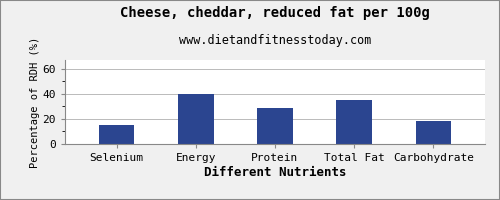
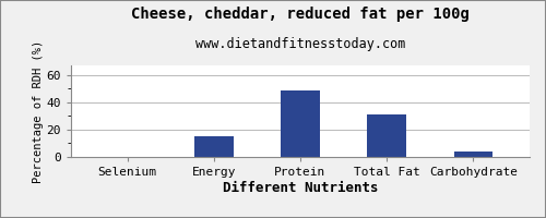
Selenium: 15 -> 0
Energy: 40 -> 15
Protein: 29 -> 49
Total Fat: 35 -> 31
Carbohydrate: 18 -> 4
